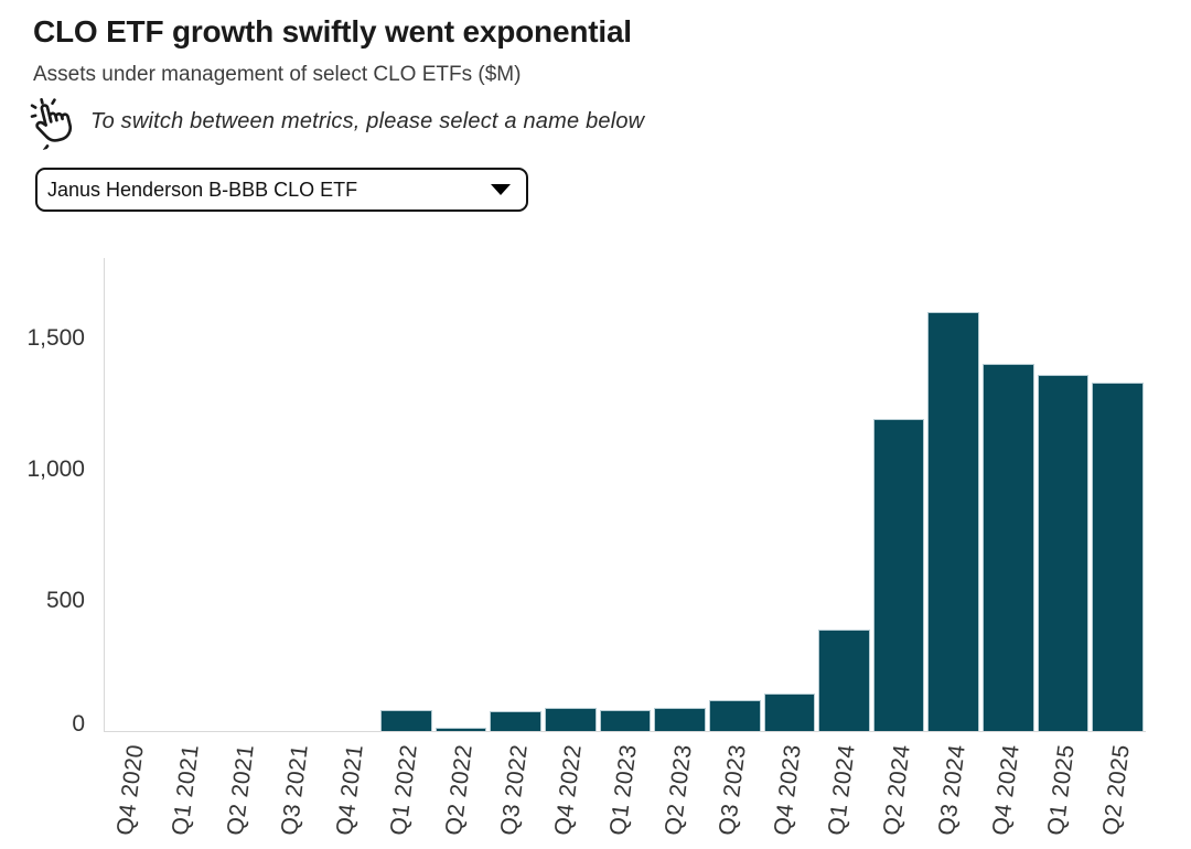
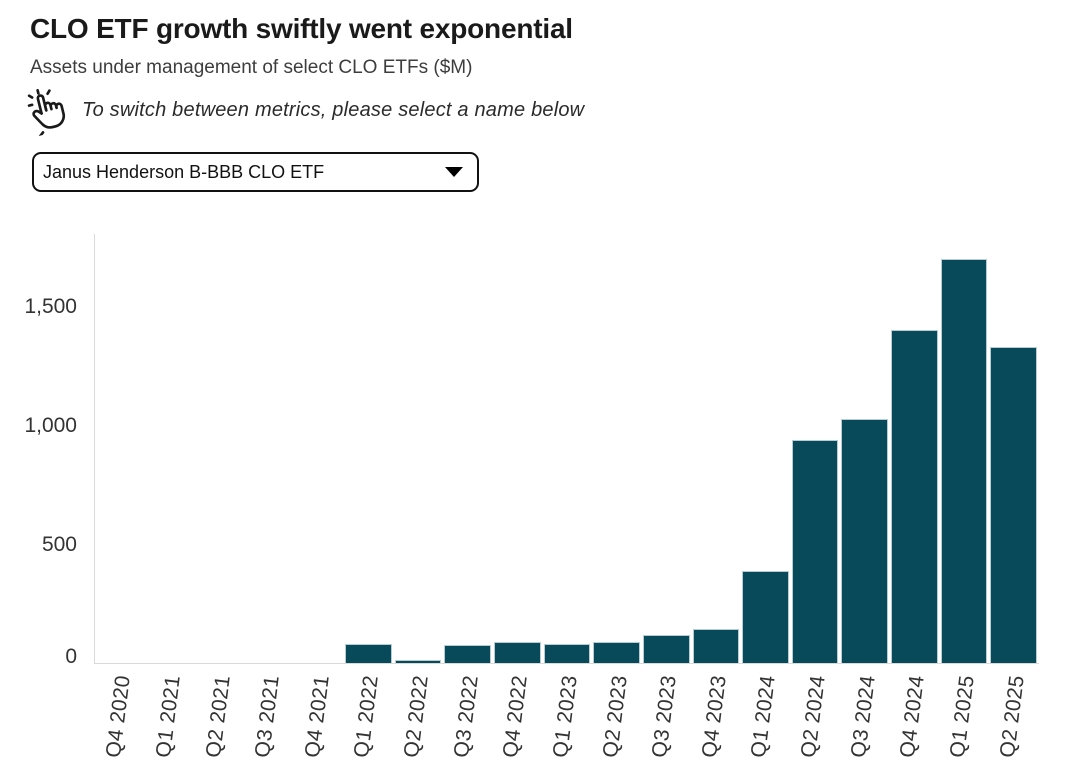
Q2 2024: 1190 -> 940
Q3 2024: 1600 -> 1020
Q1 2025: 1360 -> 1700
